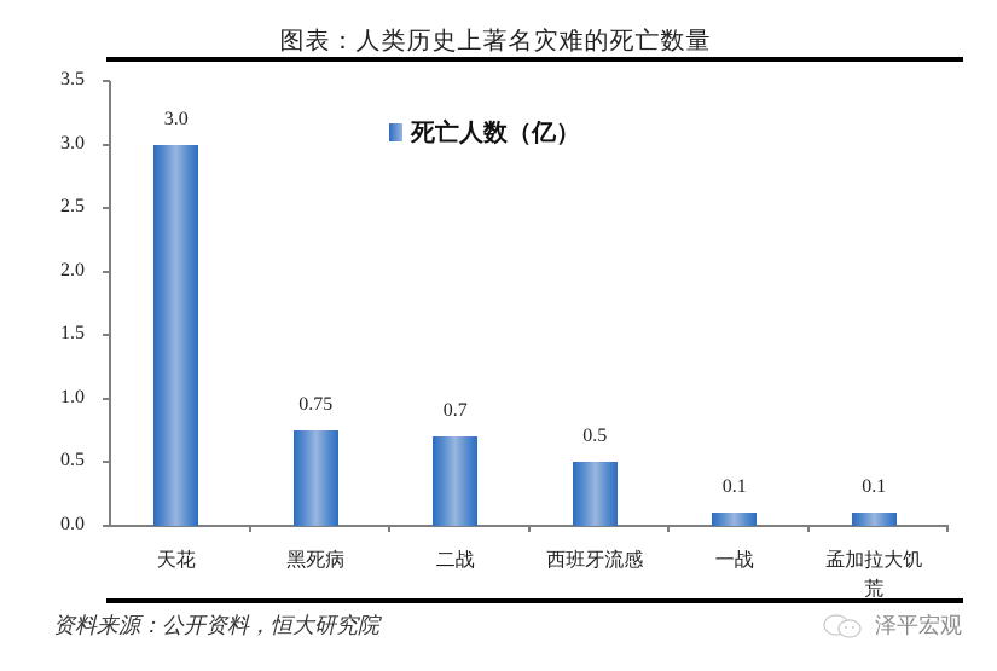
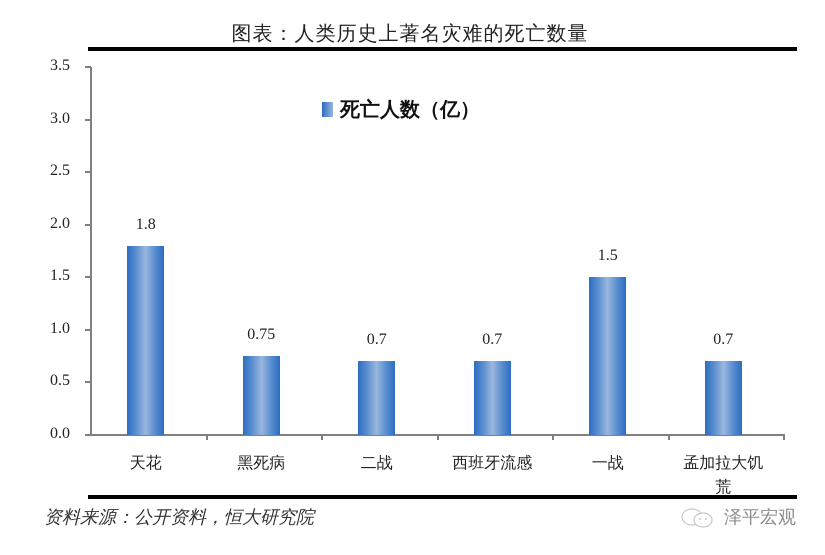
天花: 3.0 -> 1.8
西班牙流感: 0.5 -> 0.7
一战: 0.1 -> 1.5
孟加拉大饥荒: 0.1 -> 0.7
